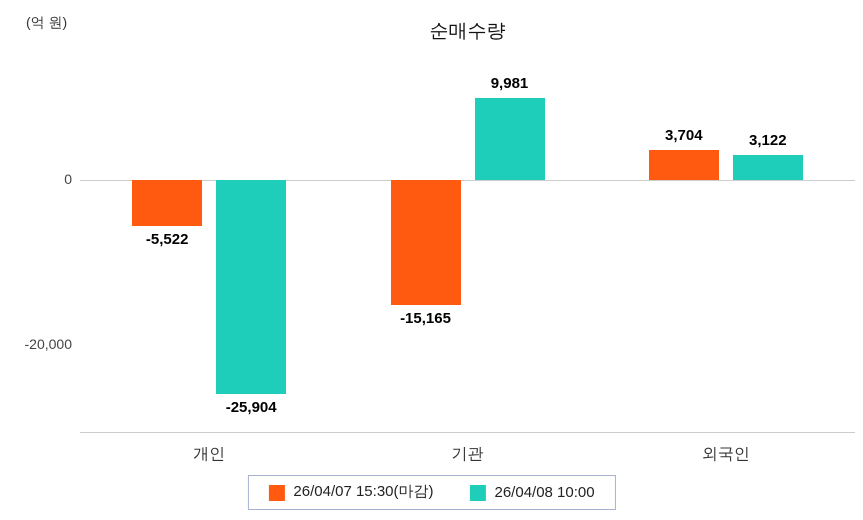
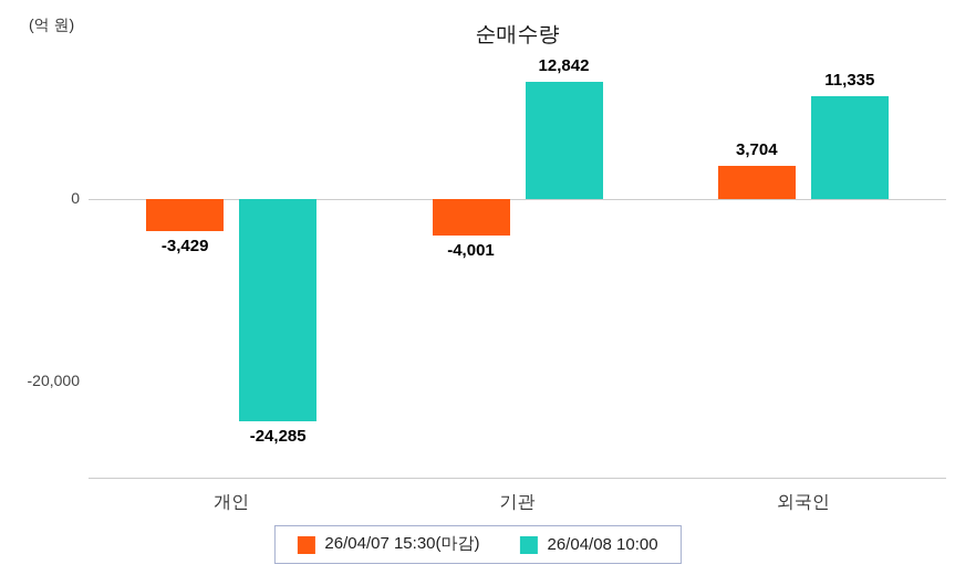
26/04/07 15:30(마감)/개인: -5,522 -> -3,429
26/04/08 10:00/개인: -25,904 -> -24,285
26/04/07 15:30(마감)/기관: -15,165 -> -4,001
26/04/08 10:00/기관: 9,981 -> 12,842
26/04/08 10:00/외국인: 3,122 -> 11,335
